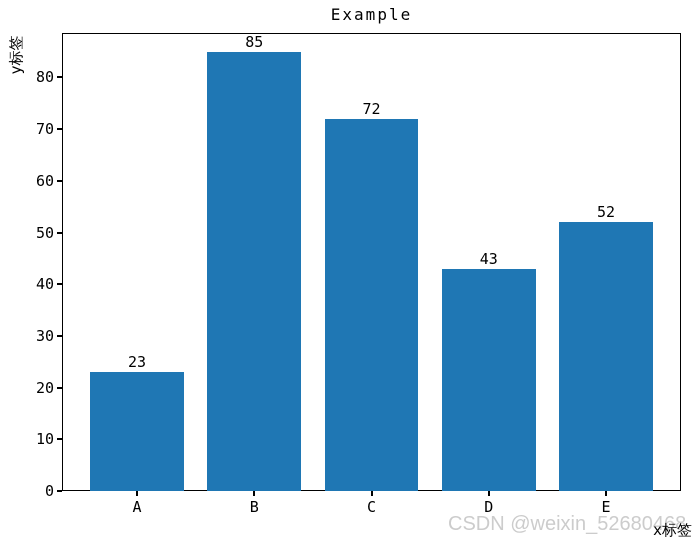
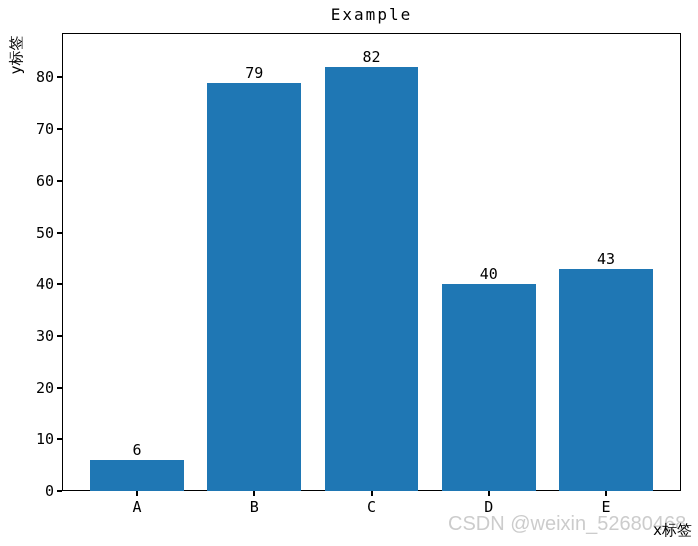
A: 23 -> 6
B: 85 -> 79
C: 72 -> 82
D: 43 -> 40
E: 52 -> 43
